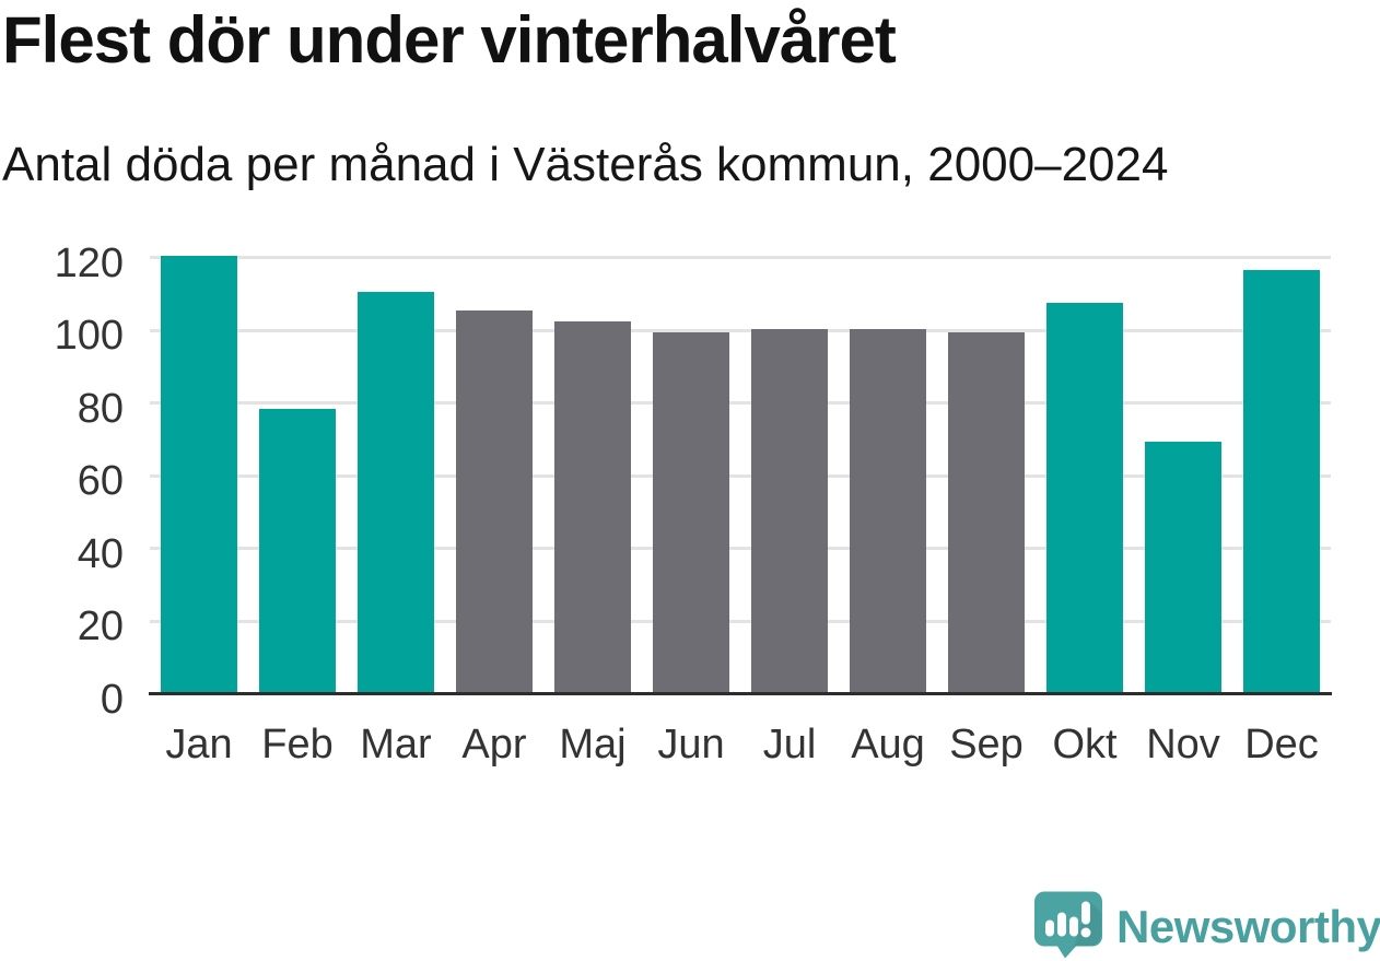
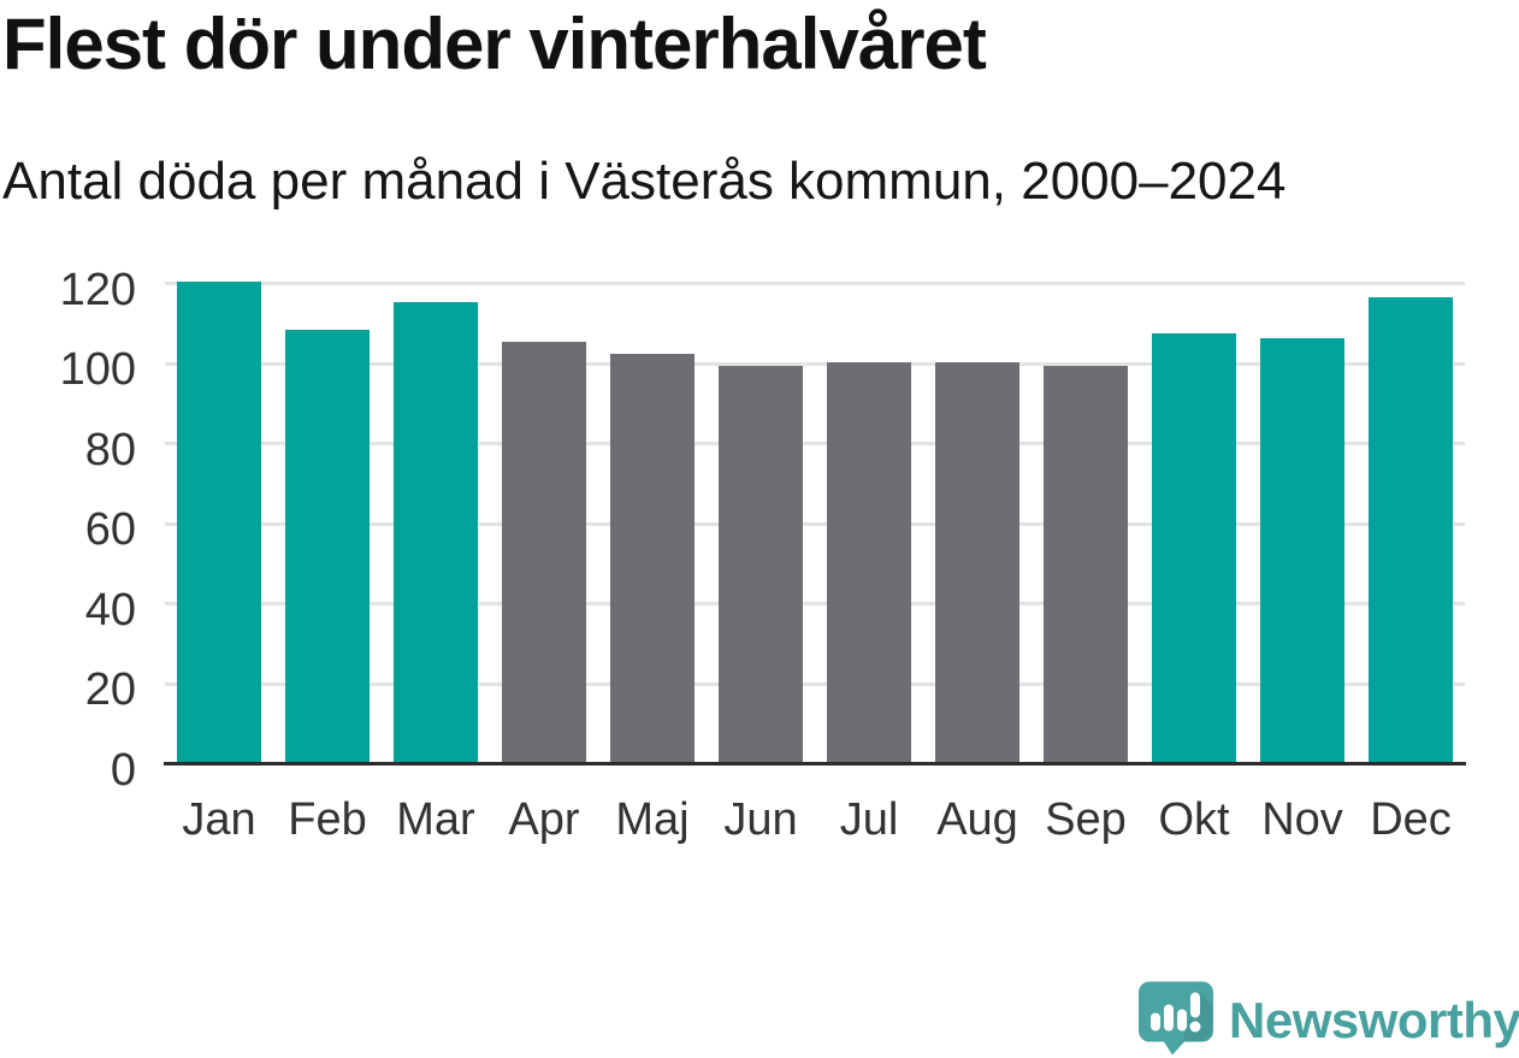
Feb: 78 -> 108
Mar: 110 -> 115
Nov: 69 -> 106
